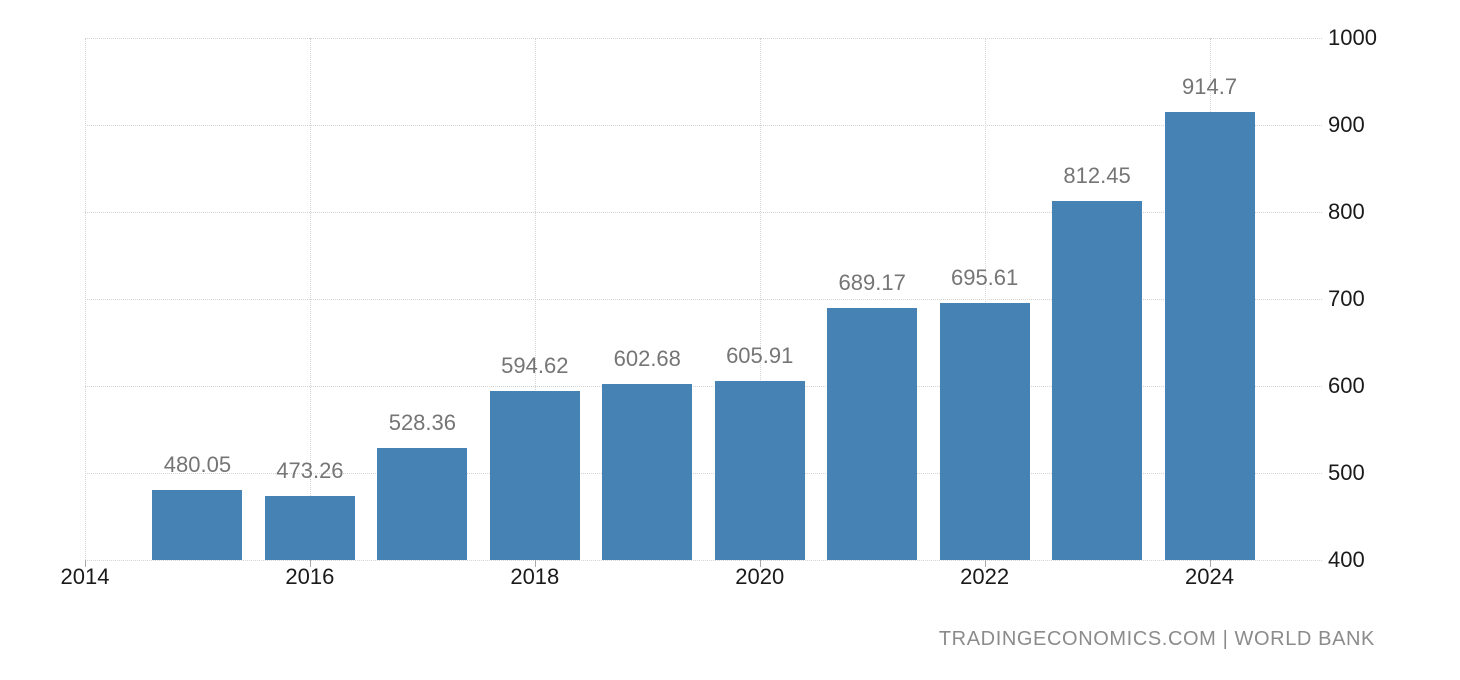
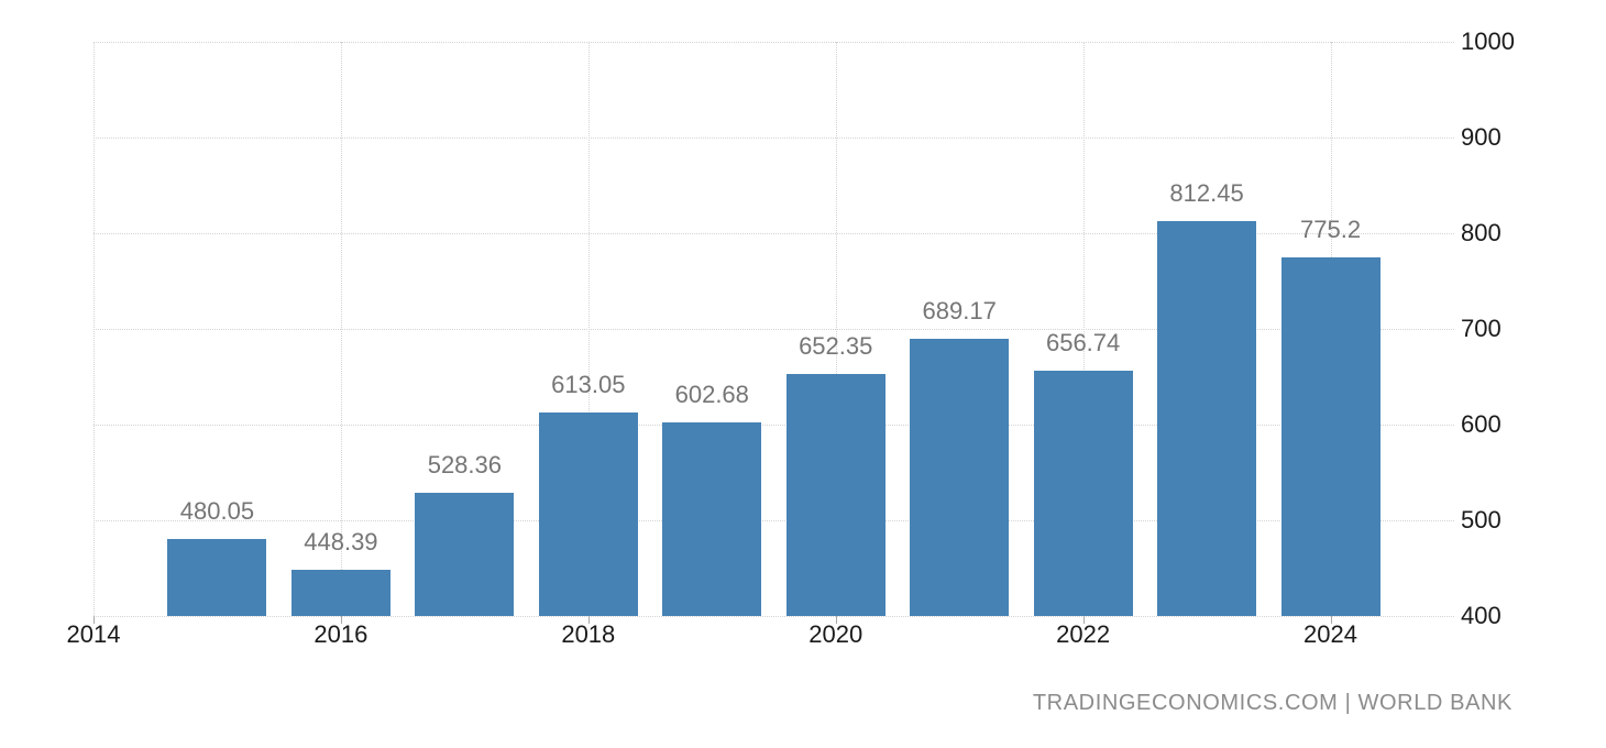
2016: 473.26 -> 448.39
2018: 594.62 -> 613.05
2020: 605.91 -> 652.35
2022: 695.61 -> 656.74
2024: 914.7 -> 775.2
